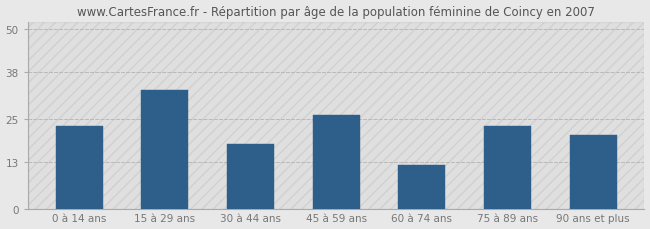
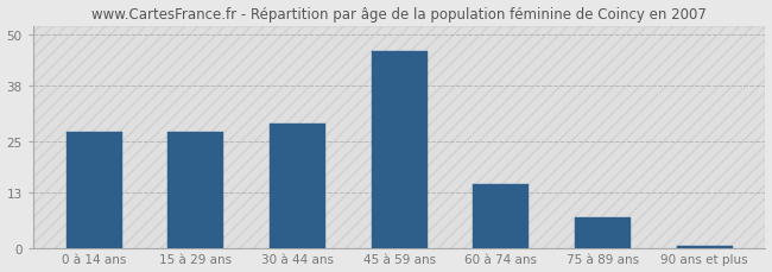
0 à 14 ans: 23.0 -> 27.0
15 à 29 ans: 33.0 -> 27.0
30 à 44 ans: 18.0 -> 29.0
45 à 59 ans: 26.0 -> 46.0
60 à 74 ans: 12.0 -> 15.0
75 à 89 ans: 23.0 -> 7.0
90 ans et plus: 20.5 -> 0.5
